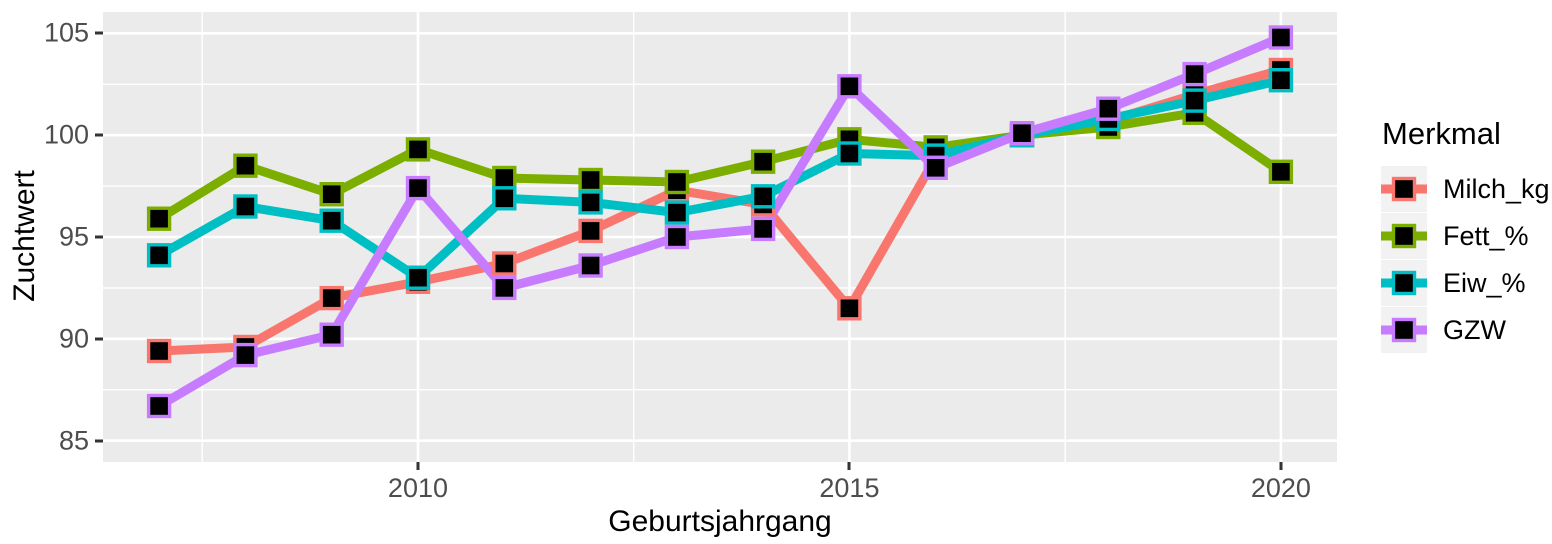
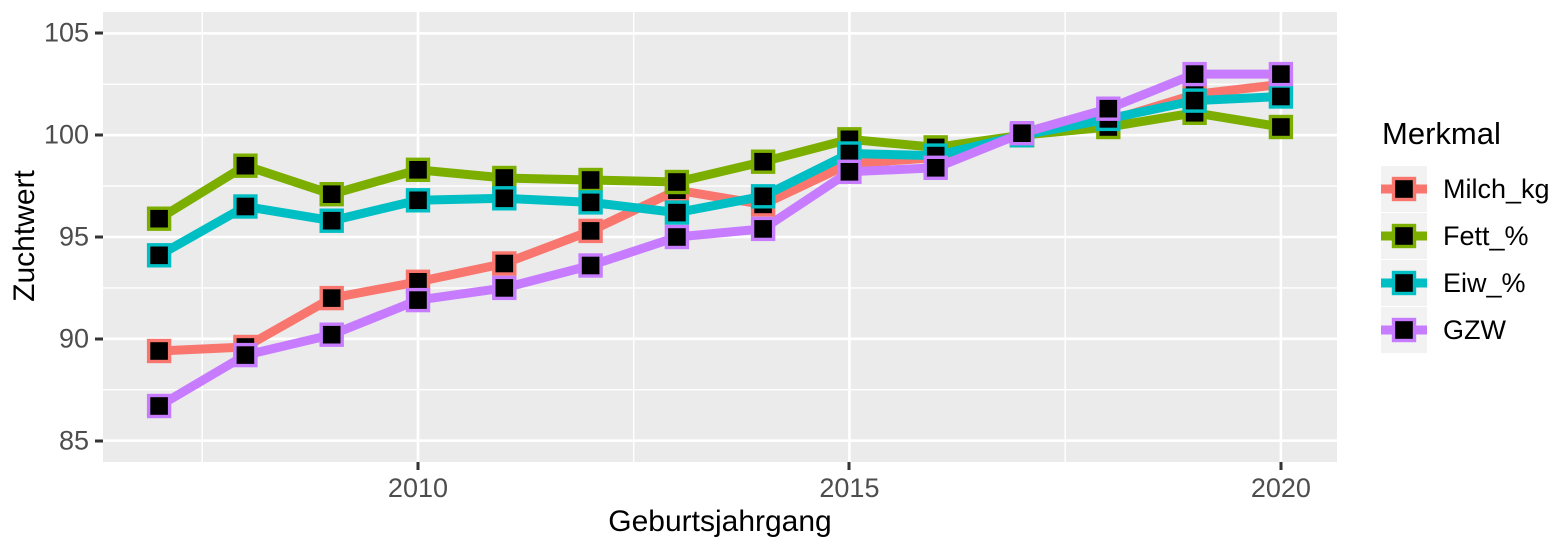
Fett_%/2010: 99.3 -> 98.3
Eiw_%/2010: 93.0 -> 96.8
GZW/2010: 97.4 -> 91.9
Milch_kg/2015: 91.5 -> 98.6
GZW/2015: 102.4 -> 98.2
Milch_kg/2020: 103.2 -> 102.5
Fett_%/2020: 98.2 -> 100.4
Eiw_%/2020: 102.7 -> 101.9
GZW/2020: 104.8 -> 103.0
